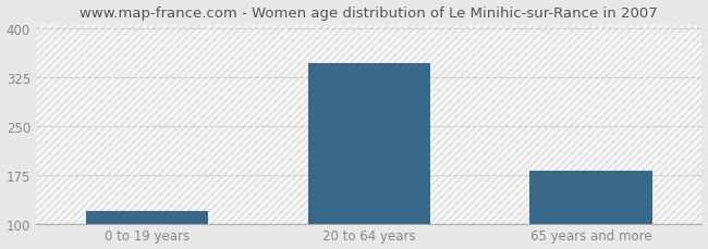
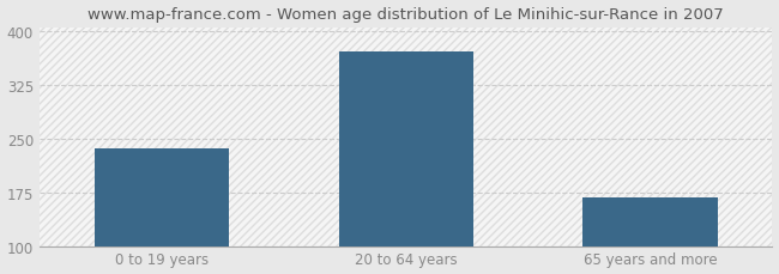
0 to 19 years: 120 -> 236
20 to 64 years: 347 -> 372
65 years and more: 181 -> 168
